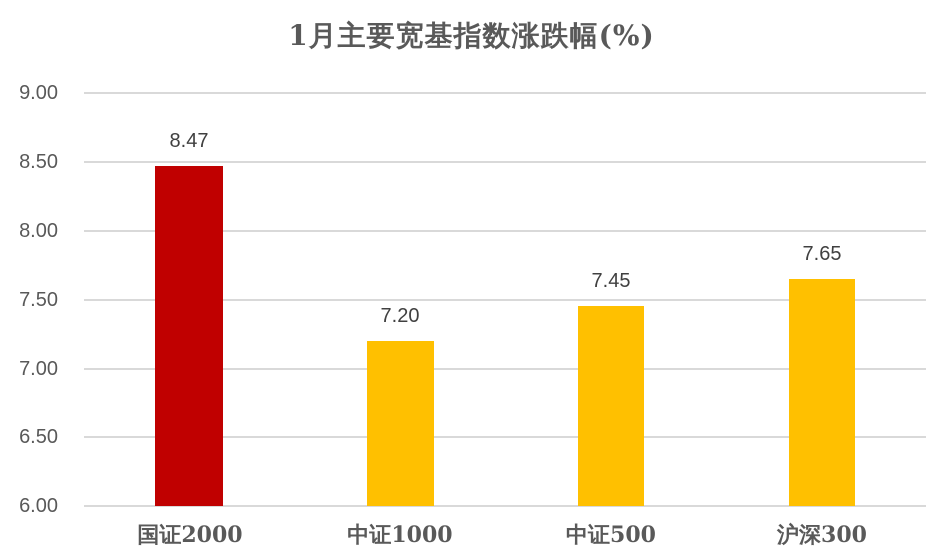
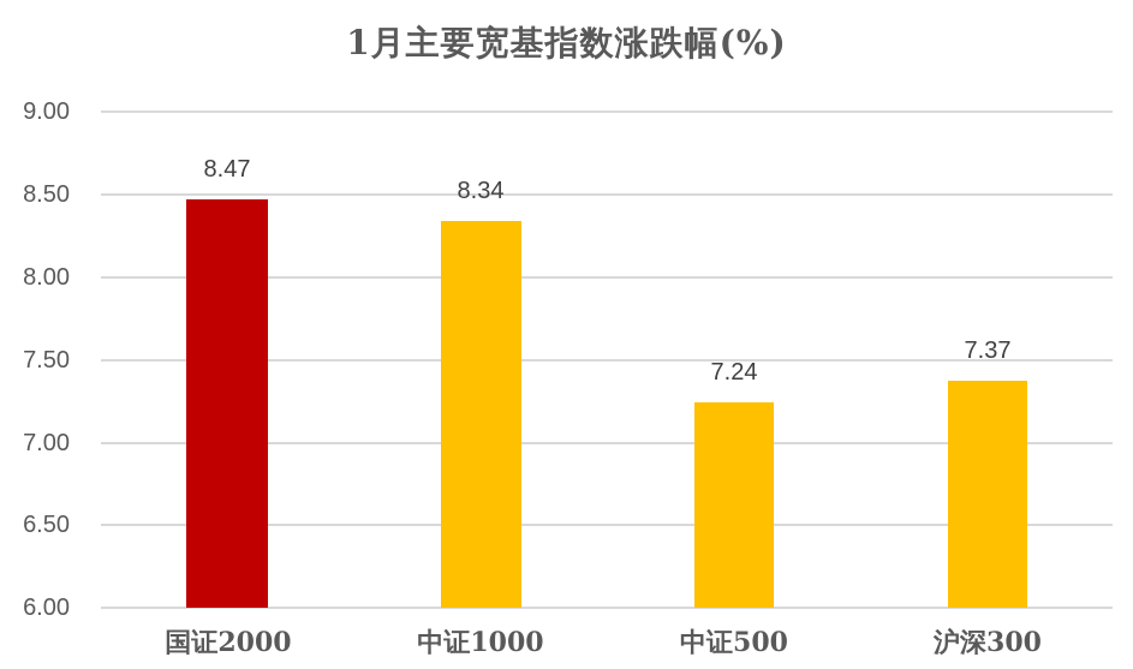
中证1000: 7.20 -> 8.34
中证500: 7.45 -> 7.24
沪深300: 7.65 -> 7.37
